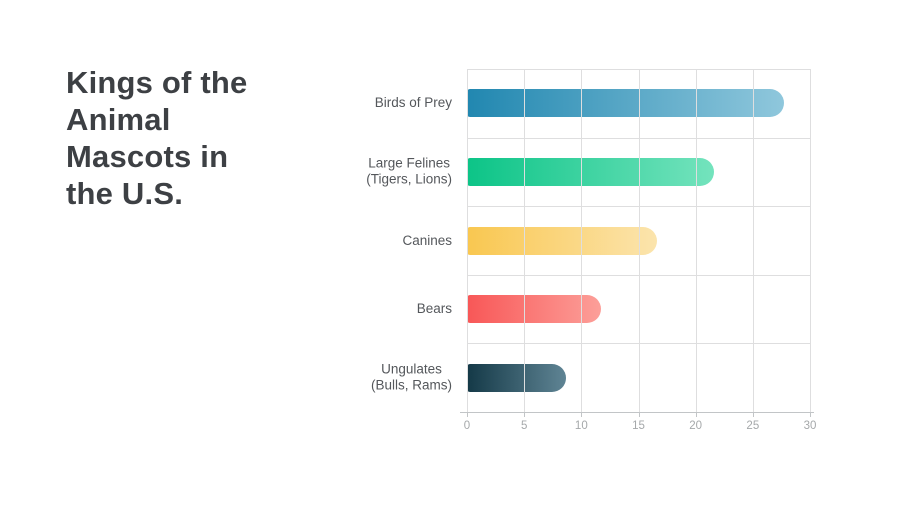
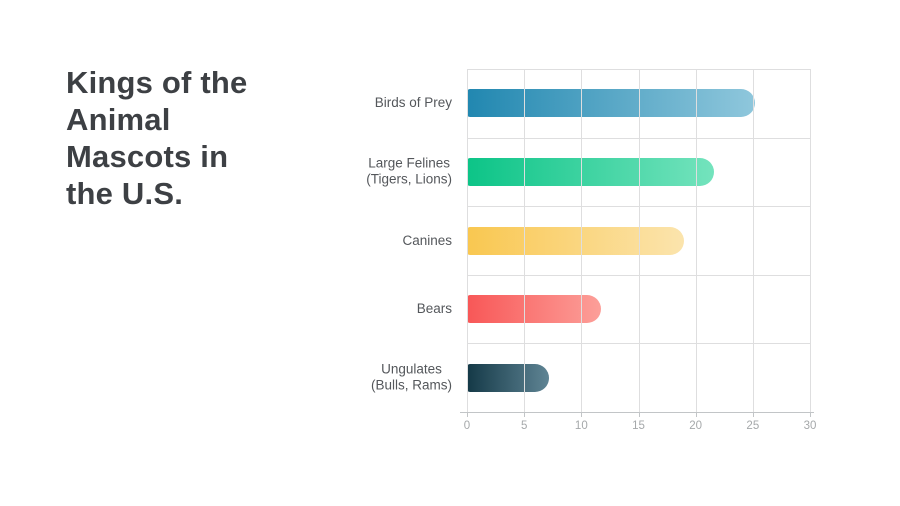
Birds of Prey: 27.7 -> 25.2
Canines: 16.6 -> 19.0
Ungulates (Bulls, Rams): 8.7 -> 7.2
